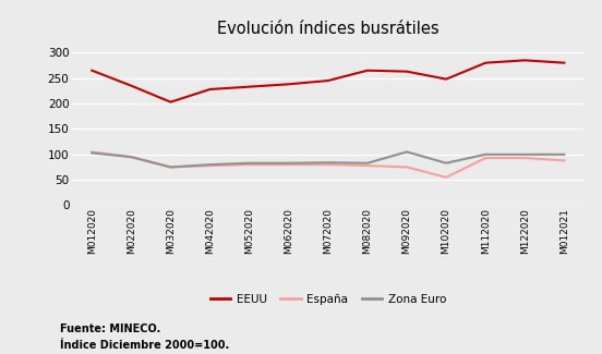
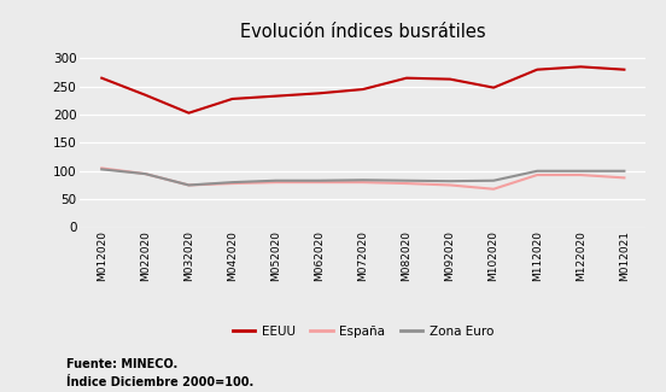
Zona Euro/M092020: 105 -> 82
España/M102020: 55 -> 68
